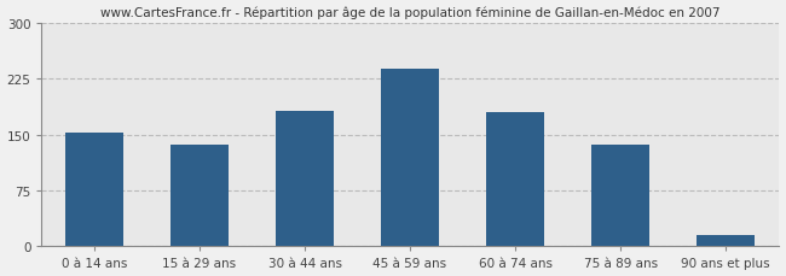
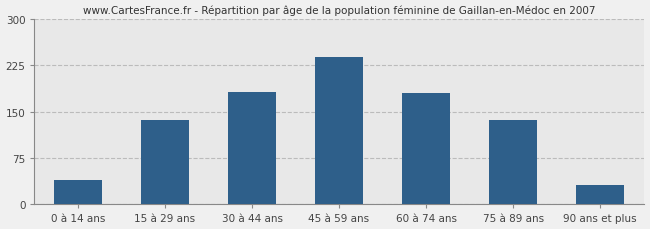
0 à 14 ans: 152 -> 40
90 ans et plus: 15 -> 32
